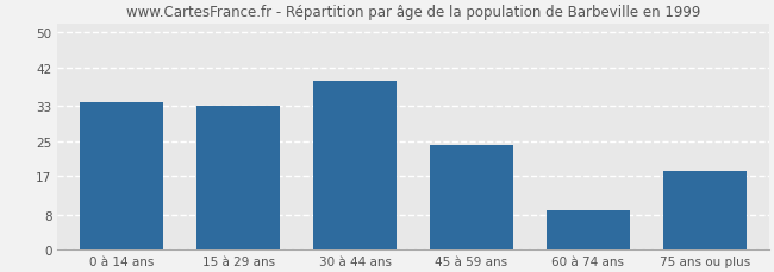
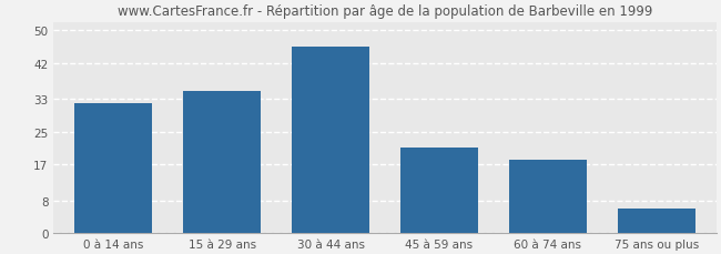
0 à 14 ans: 34 -> 32
15 à 29 ans: 33 -> 35
30 à 44 ans: 39 -> 46
45 à 59 ans: 24 -> 21
60 à 74 ans: 9 -> 18
75 ans ou plus: 18 -> 6
